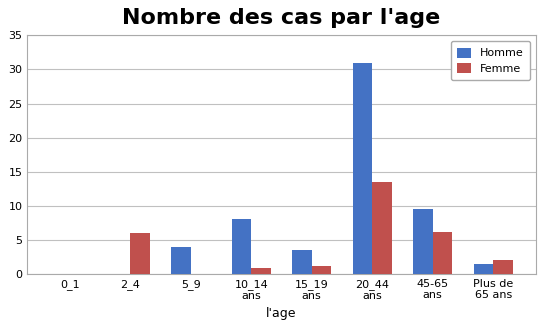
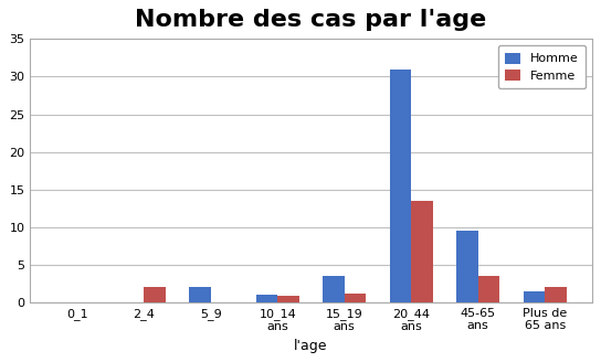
Femme/2_4: 6.0 -> 2.0
Homme/5_9: 4.0 -> 2.0
Homme/10_14 ans: 8.0 -> 1.0
Femme/45-65 ans: 6.2 -> 3.5
